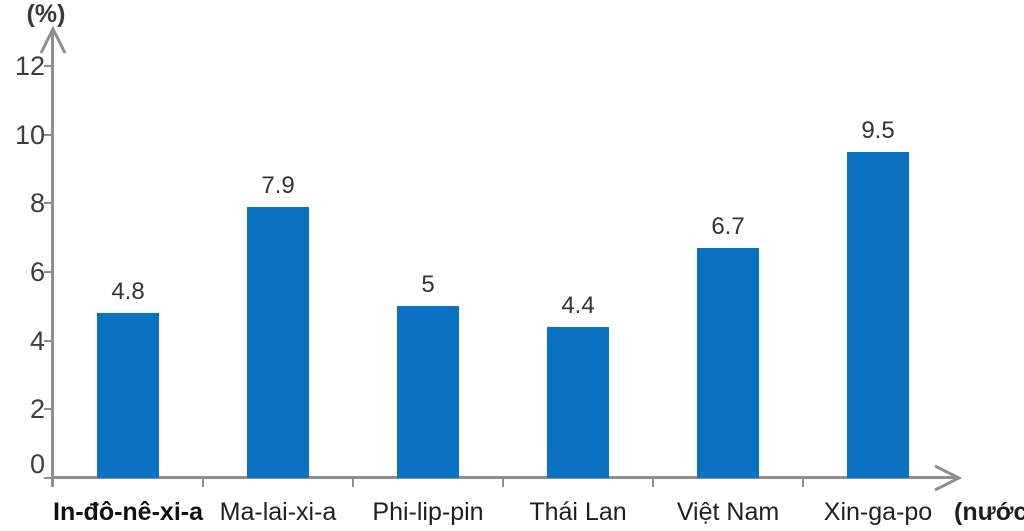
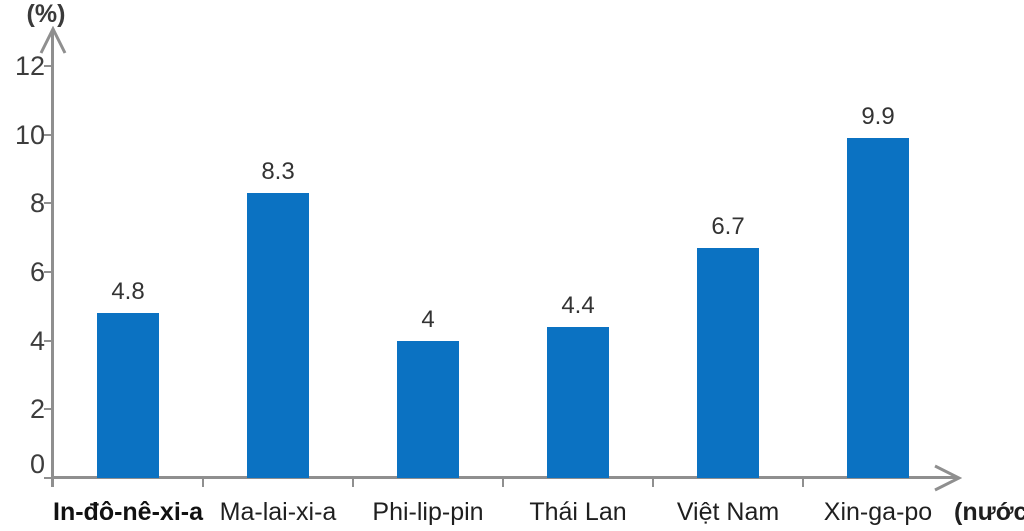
Ma-lai-xi-a: 7.9 -> 8.3
Phi-lip-pin: 5 -> 4
Xin-ga-po: 9.5 -> 9.9
